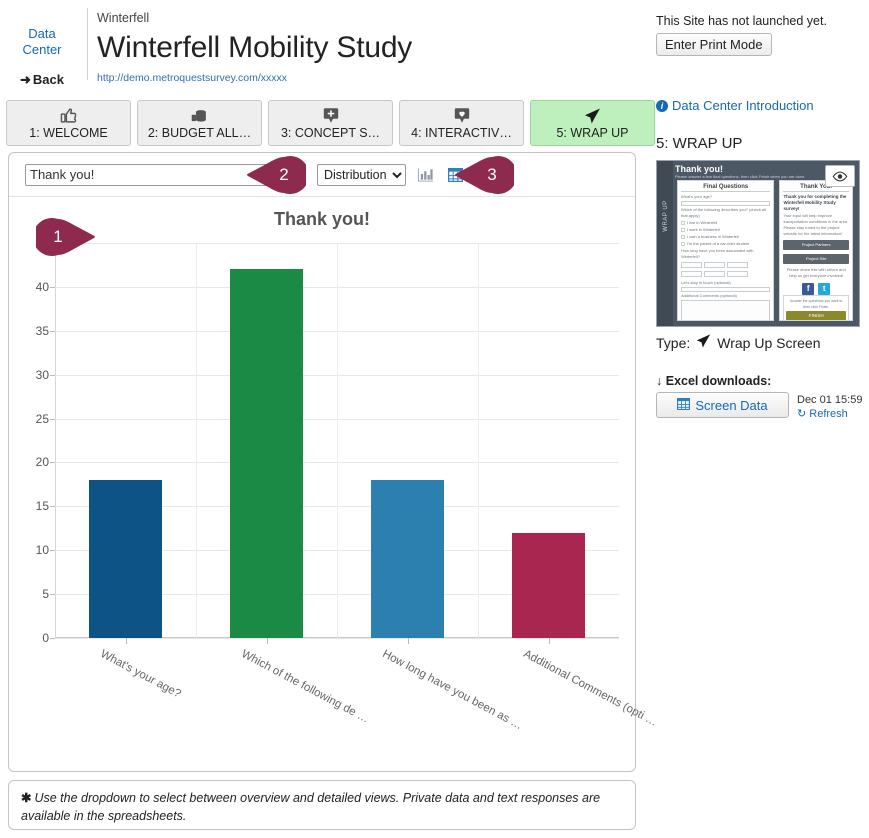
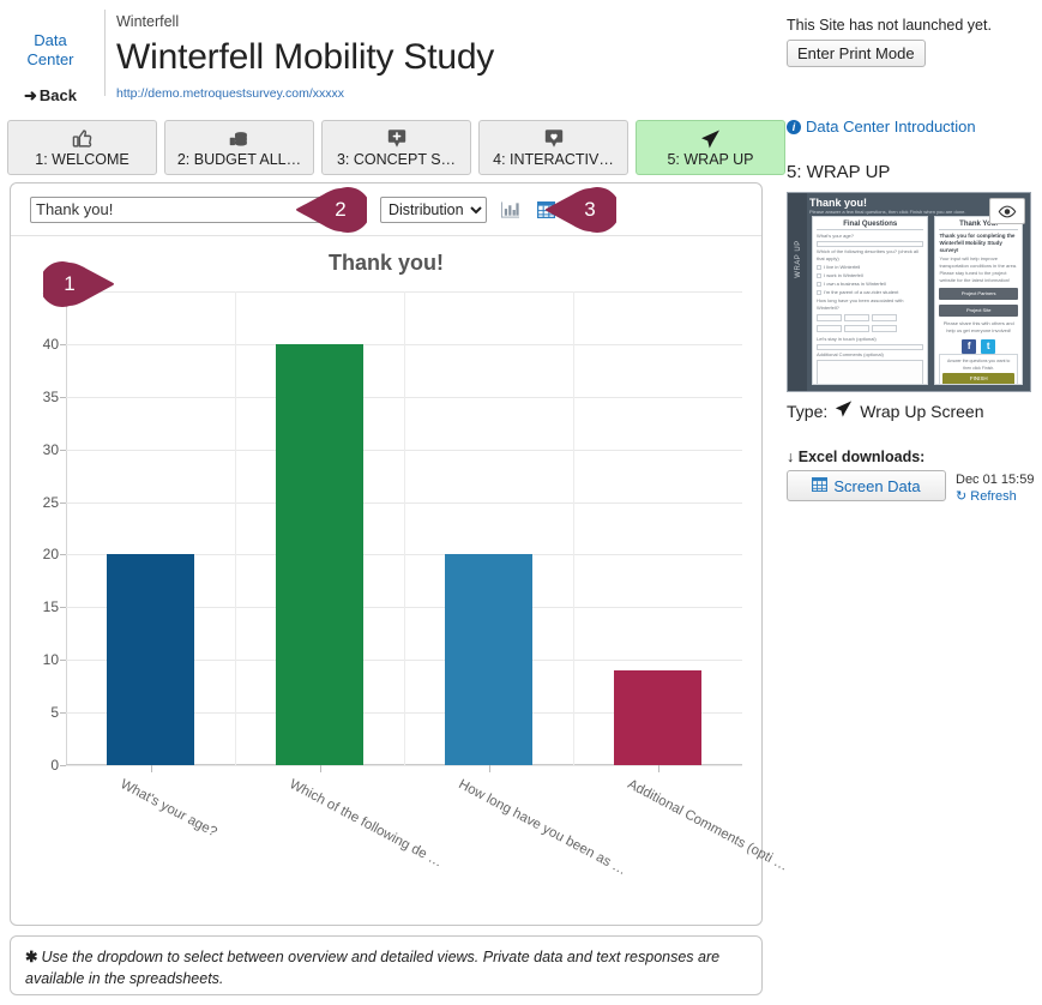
What's your age?: 18 -> 20
Which of the following de …: 42 -> 40
How long have you been as …: 18 -> 20
Additional Comments (opti …: 12 -> 9
